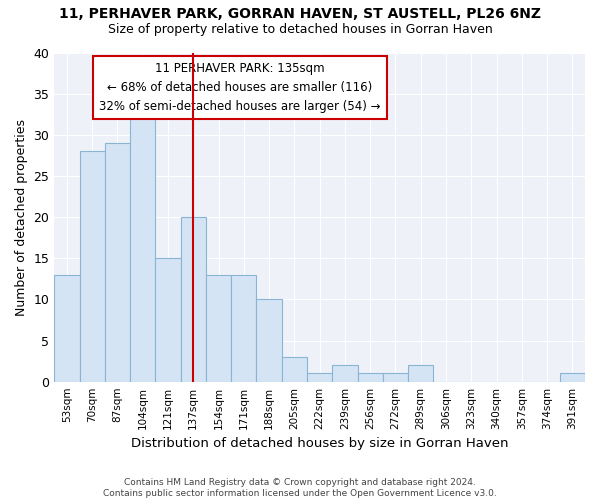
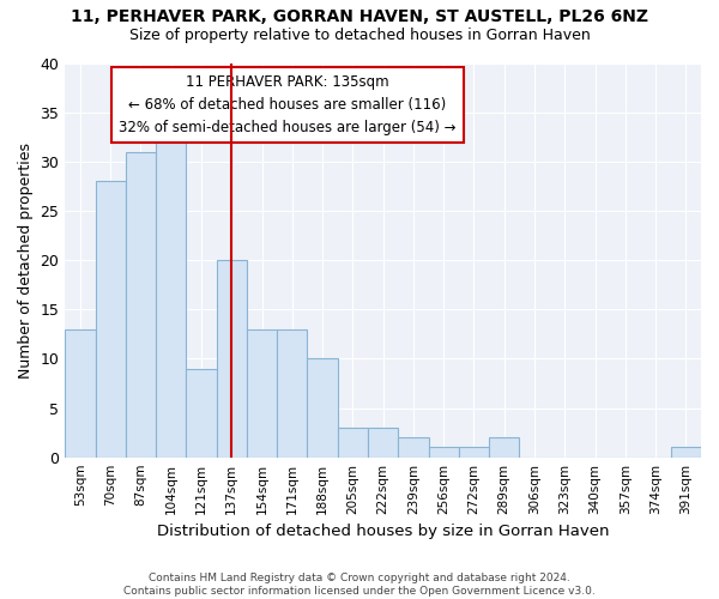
87sqm: 29 -> 31
121sqm: 15 -> 9
222sqm: 1 -> 3
